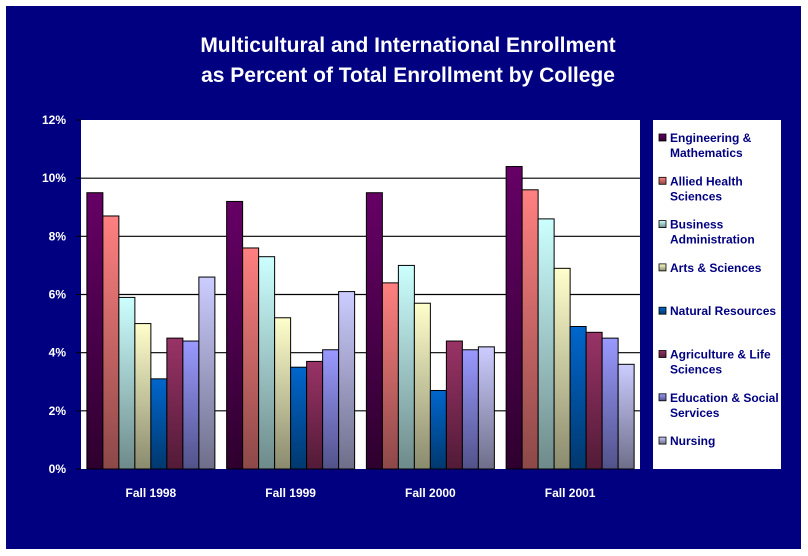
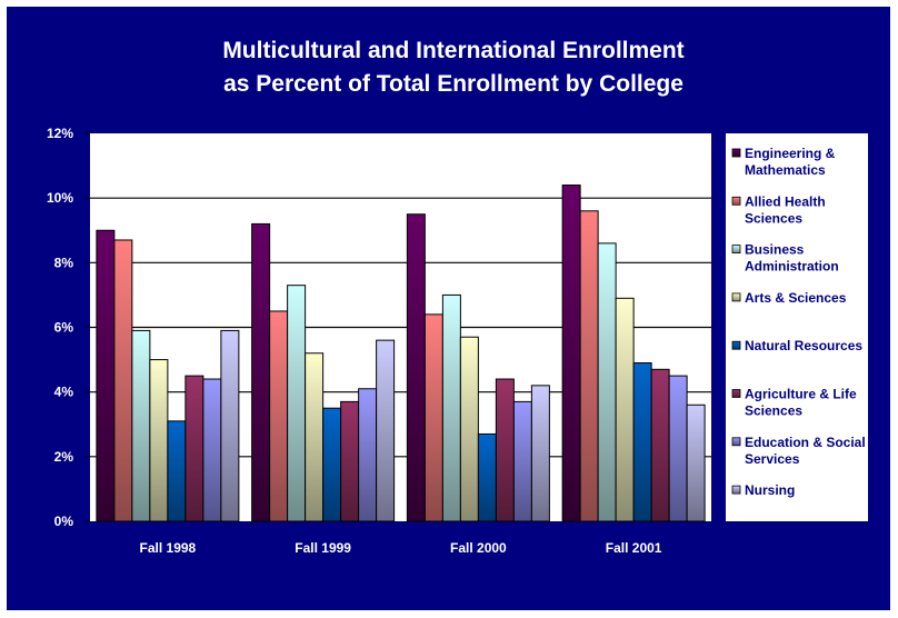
Engineering & Mathematics/Fall 1998: 9.5% -> 9.0%
Nursing/Fall 1998: 6.6% -> 5.9%
Allied Health Sciences/Fall 1999: 7.6% -> 6.5%
Nursing/Fall 1999: 6.1% -> 5.6%
Education & Social Services/Fall 2000: 4.1% -> 3.7%
